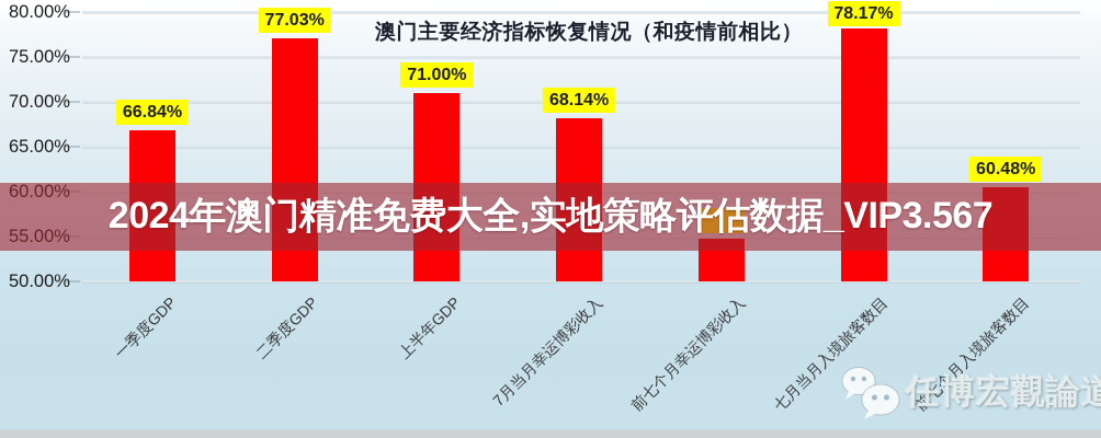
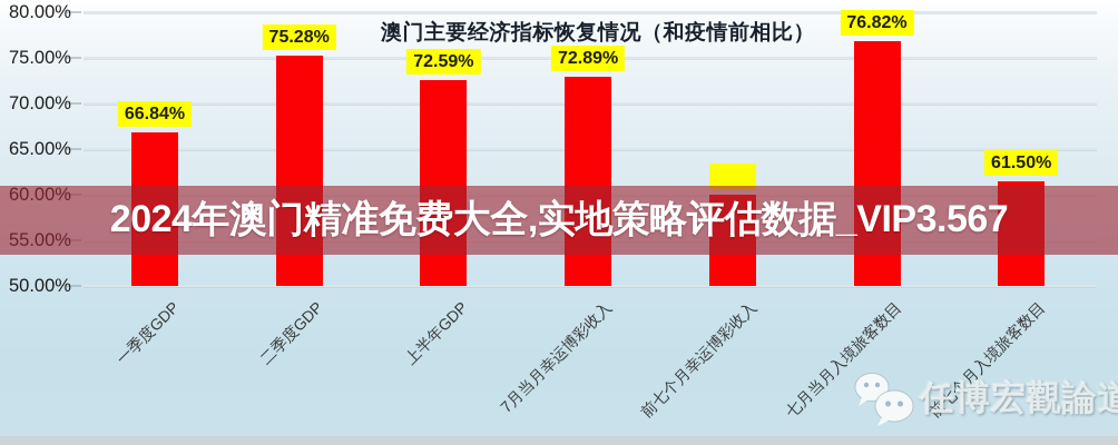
二季度GDP: 77.03% -> 75.28%
上半年GDP: 71.00% -> 72.59%
7月当月幸运博彩收入: 68.14% -> 72.89%
前七个月幸运博彩收入: 55% -> 60%
七月当月入境旅客数目: 78.17% -> 76.82%
前七个月入境旅客数目: 60.48% -> 61.50%
